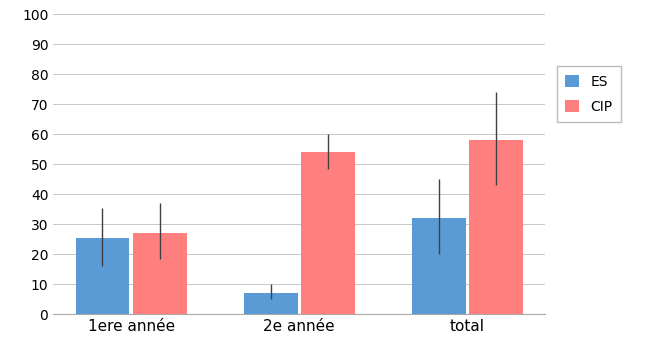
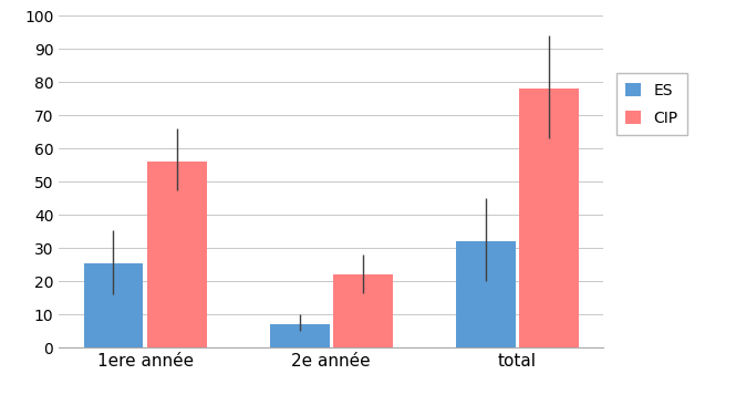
CIP/1ere année: 27 -> 56
CIP/2e année: 54 -> 22
CIP/total: 58 -> 78
